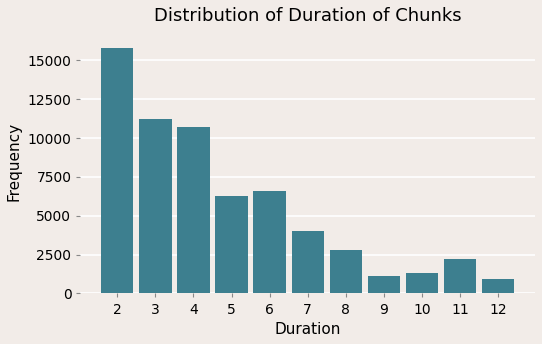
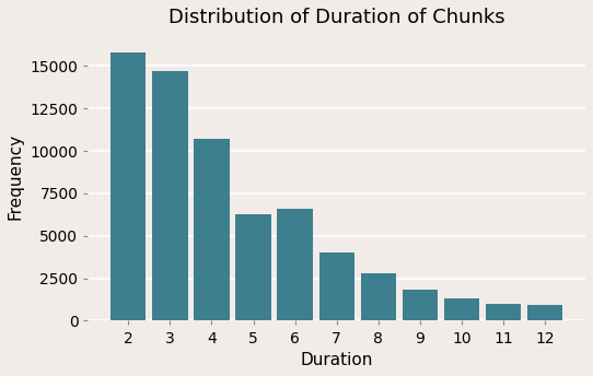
3: 11200 -> 14700
9: 1100 -> 1800
11: 2200 -> 1000
